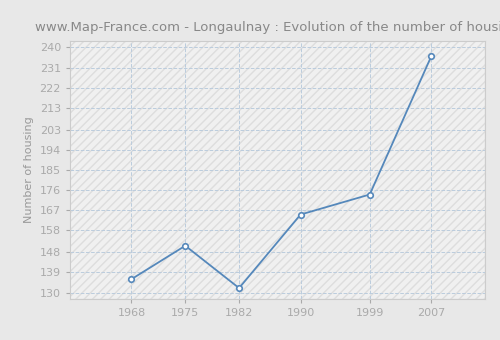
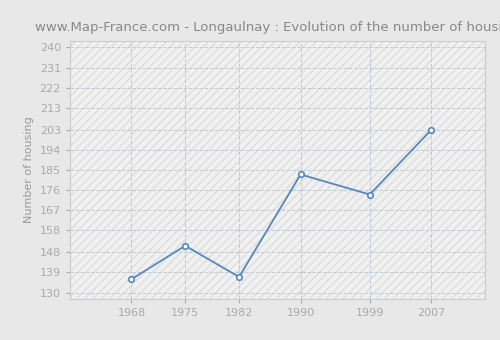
1982: 132 -> 137
1990: 165 -> 183
2007: 236 -> 203
